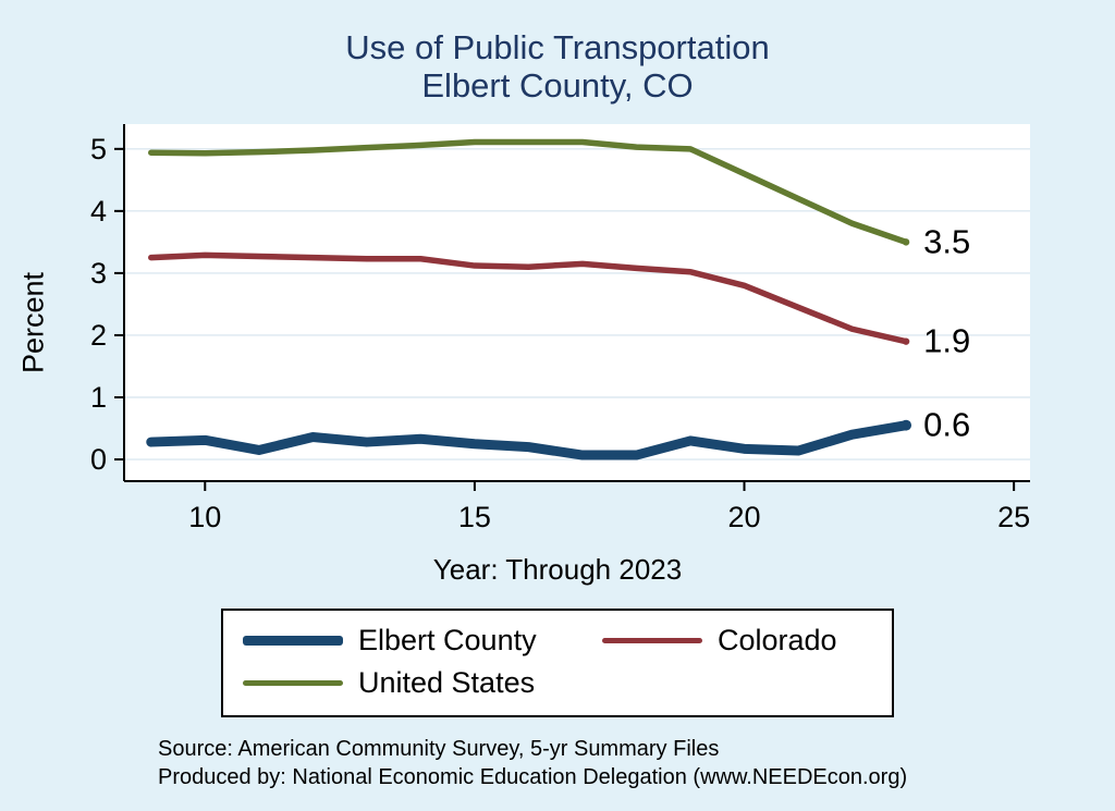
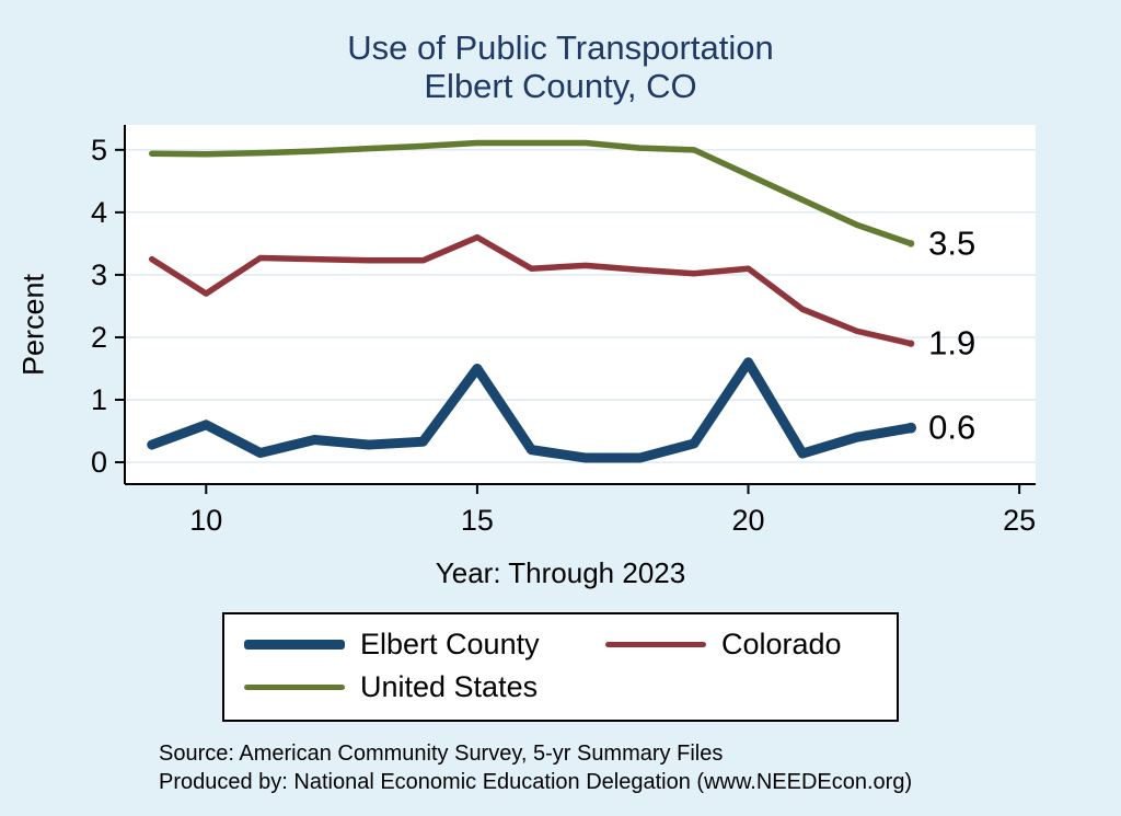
Elbert County/10: 0.3 -> 0.6
Colorado/10: 3.3 -> 2.7
Elbert County/15: 0.2 -> 1.5
Colorado/15: 3.1 -> 3.6
Elbert County/20: 0.2 -> 1.6
Colorado/20: 2.8 -> 3.1
